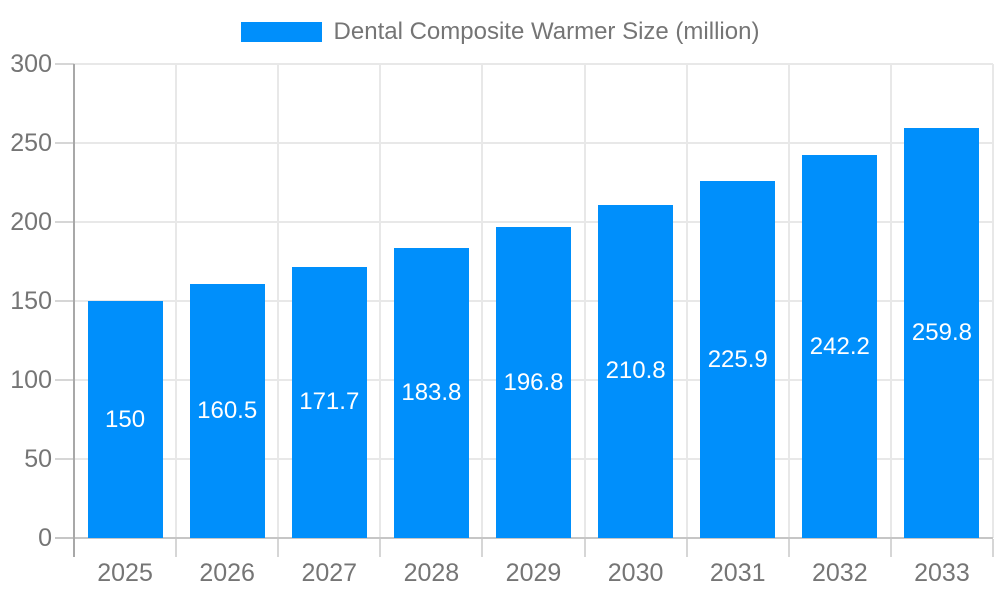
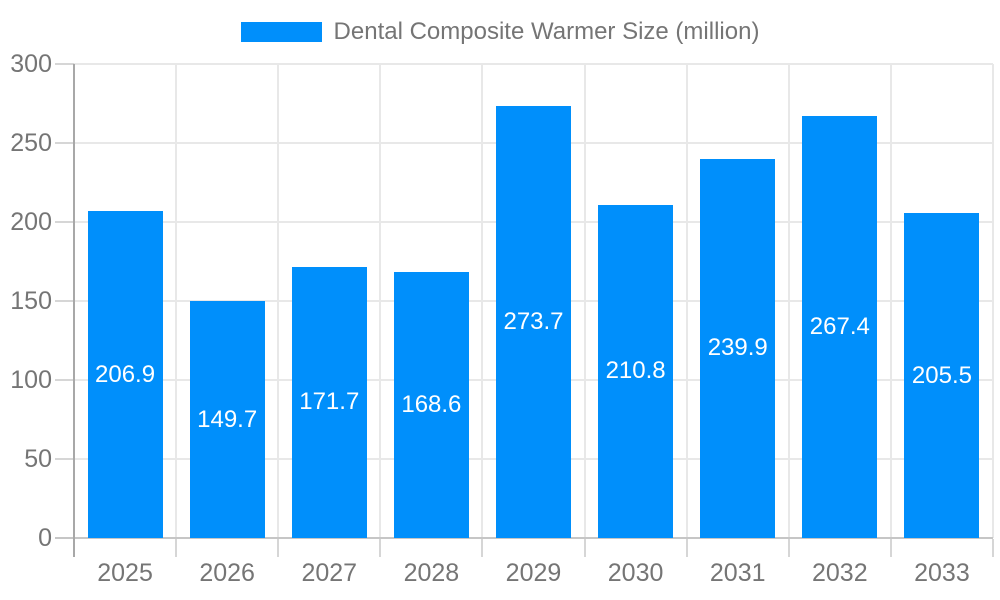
2025: 150 -> 206.9
2026: 160.5 -> 149.7
2028: 183.8 -> 168.6
2029: 196.8 -> 273.7
2031: 225.9 -> 239.9
2032: 242.2 -> 267.4
2033: 259.8 -> 205.5
